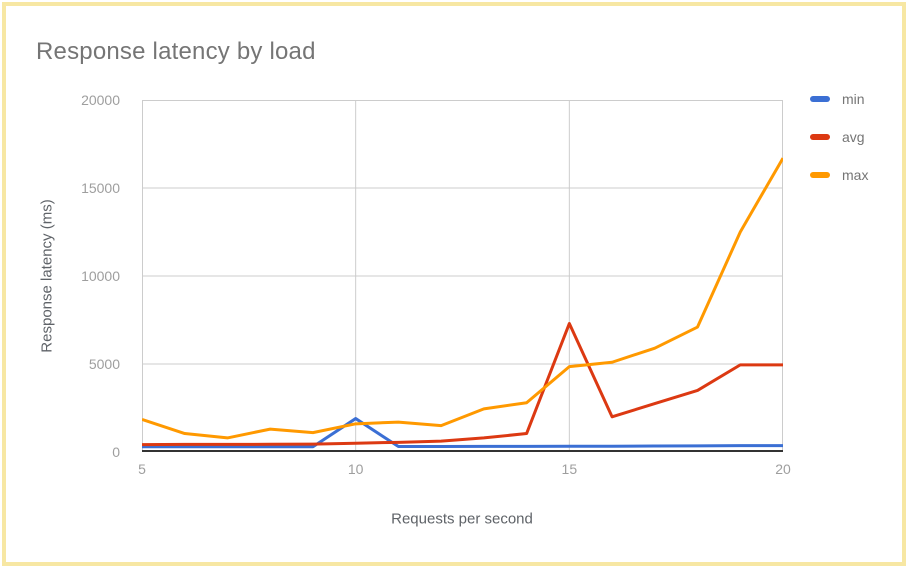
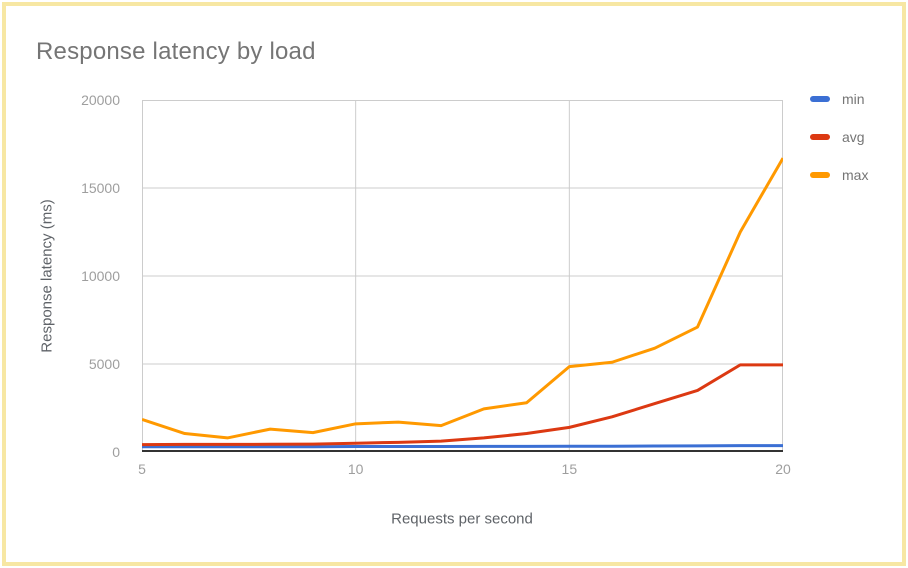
min/10: 1900 -> 300
avg/15: 7300 -> 1400
